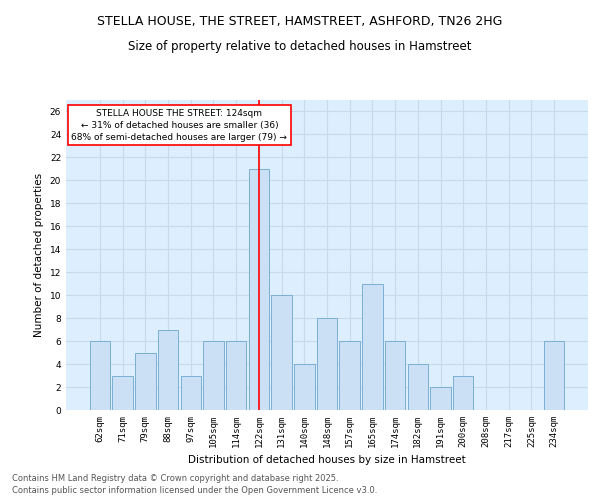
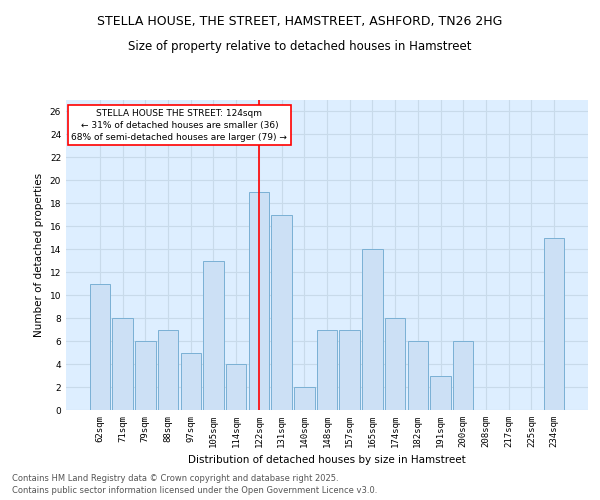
62sqm: 6 -> 11
71sqm: 3 -> 8
79sqm: 5 -> 6
97sqm: 3 -> 5
105sqm: 6 -> 13
114sqm: 6 -> 4
122sqm: 21 -> 19
131sqm: 10 -> 17
140sqm: 4 -> 2
148sqm: 8 -> 7
157sqm: 6 -> 7
165sqm: 11 -> 14
174sqm: 6 -> 8
182sqm: 4 -> 6
191sqm: 2 -> 3
200sqm: 3 -> 6
234sqm: 6 -> 15
